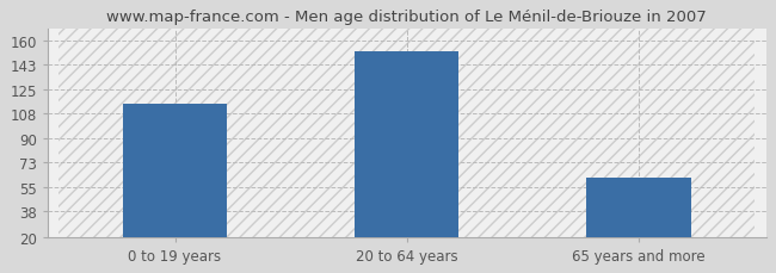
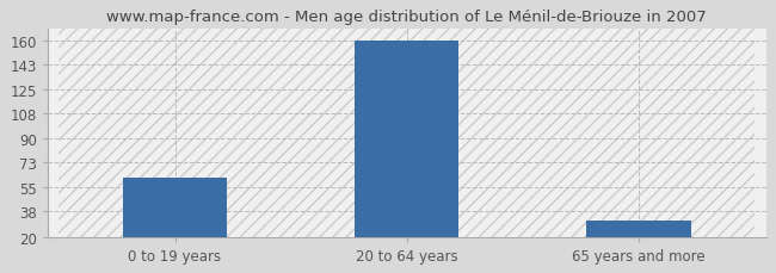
0 to 19 years: 115 -> 62
20 to 64 years: 152 -> 160
65 years and more: 62 -> 32
